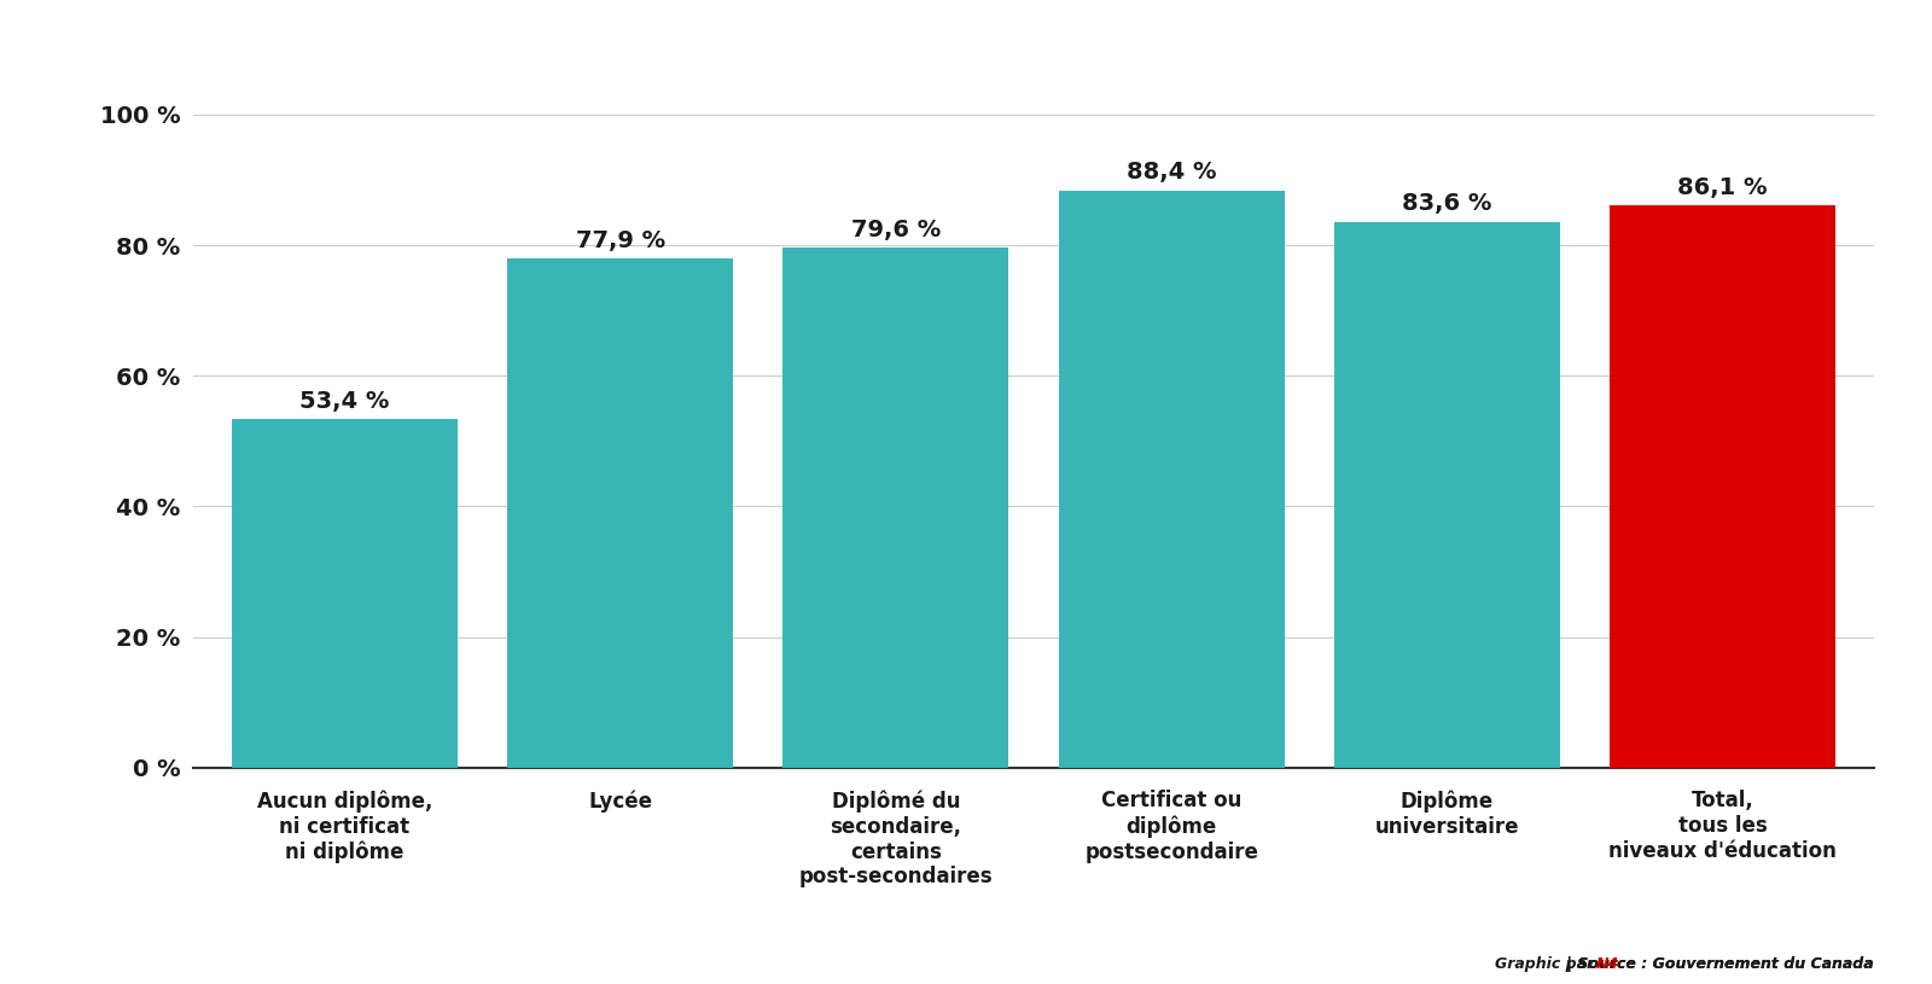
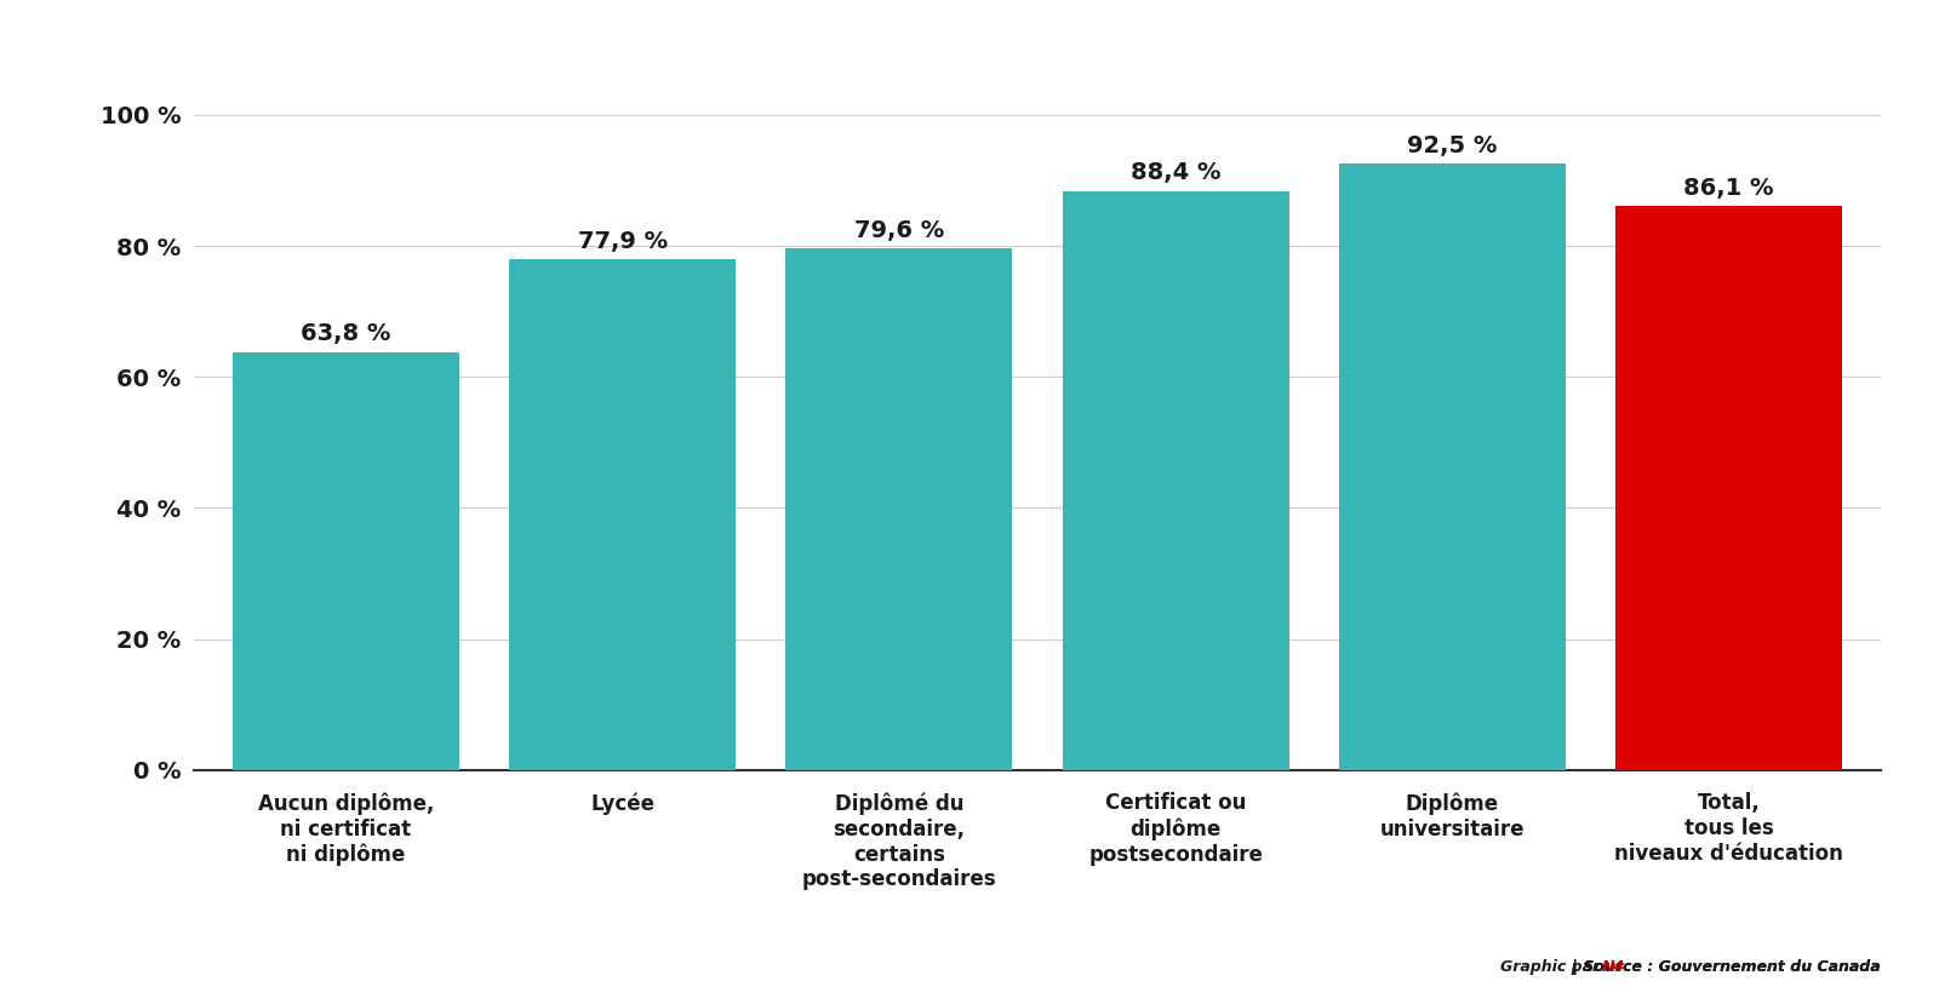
Aucun diplôme, ni certificat ni diplôme: 53,4 -> 63,8
Diplôme universitaire: 83,6 -> 92,5
